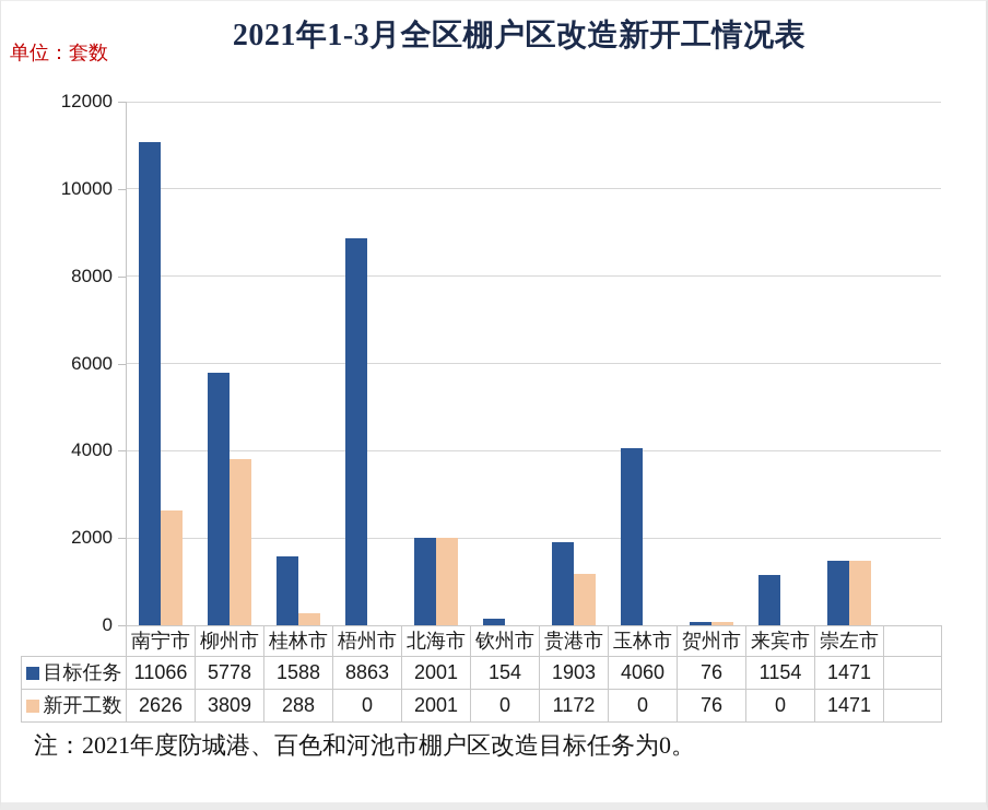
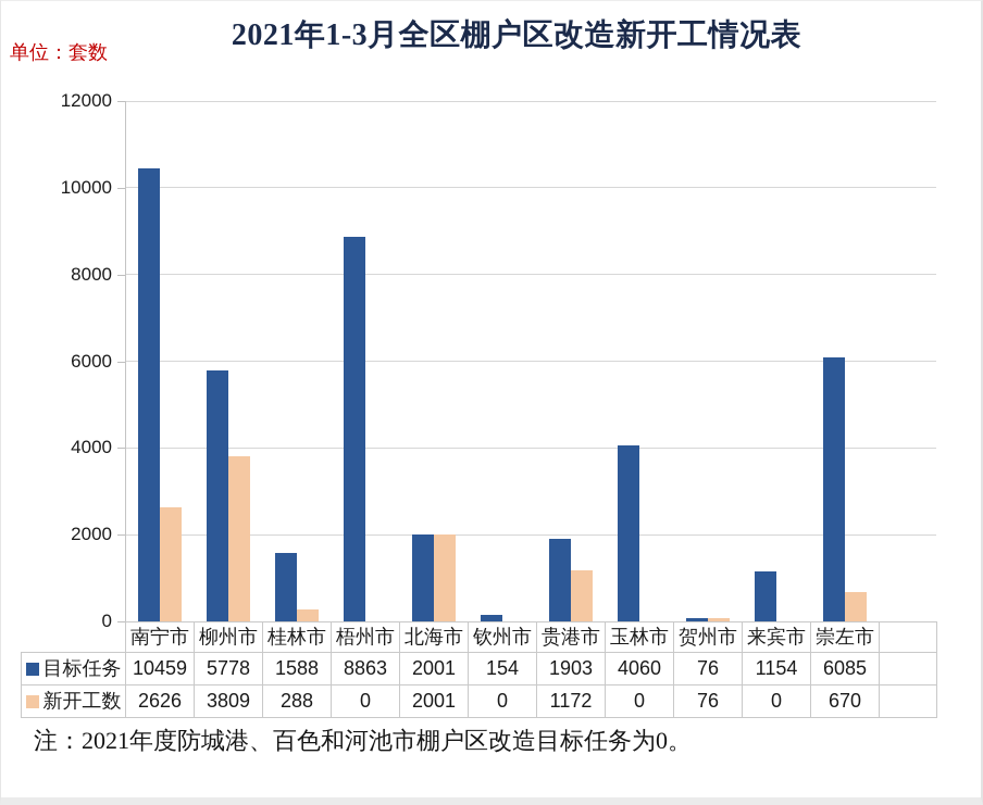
目标任务/南宁市: 11066 -> 10459
目标任务/崇左市: 1471 -> 6085
新开工数/崇左市: 1471 -> 670
